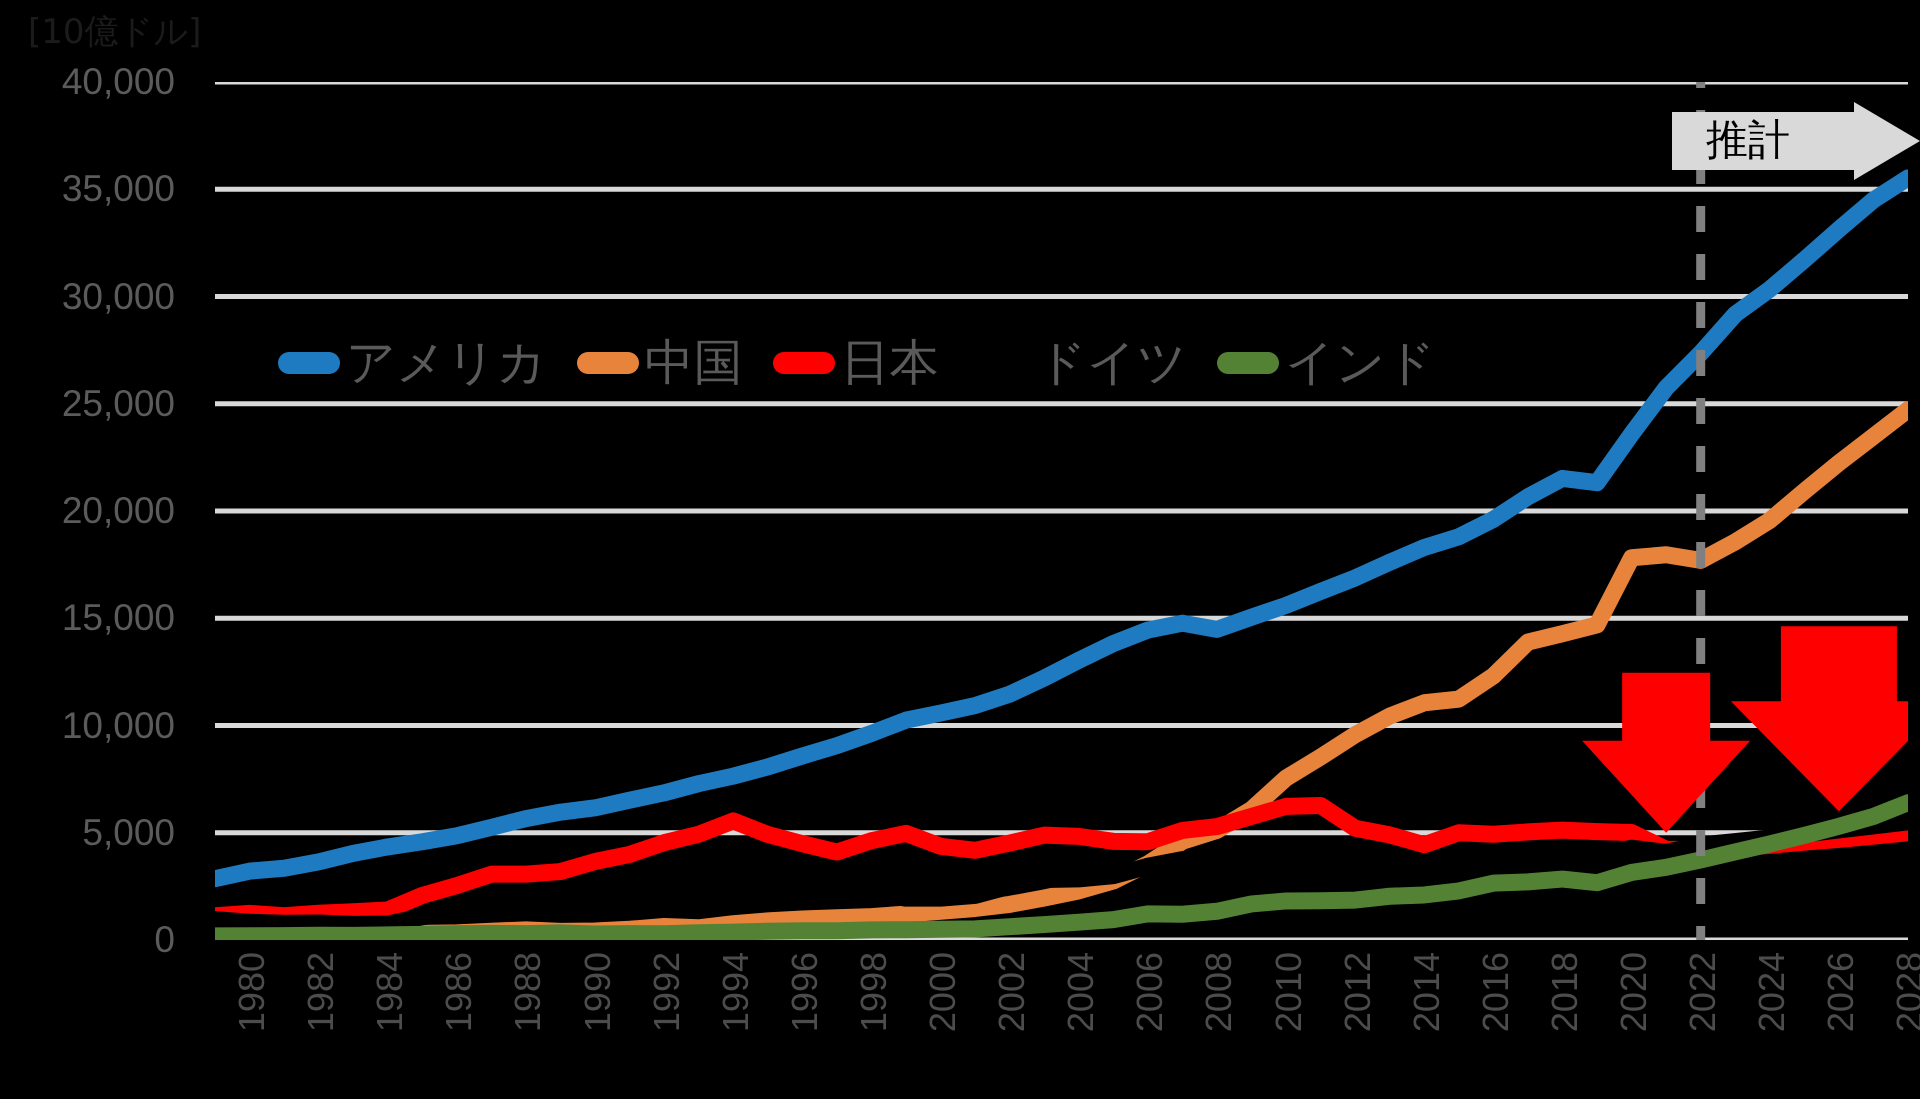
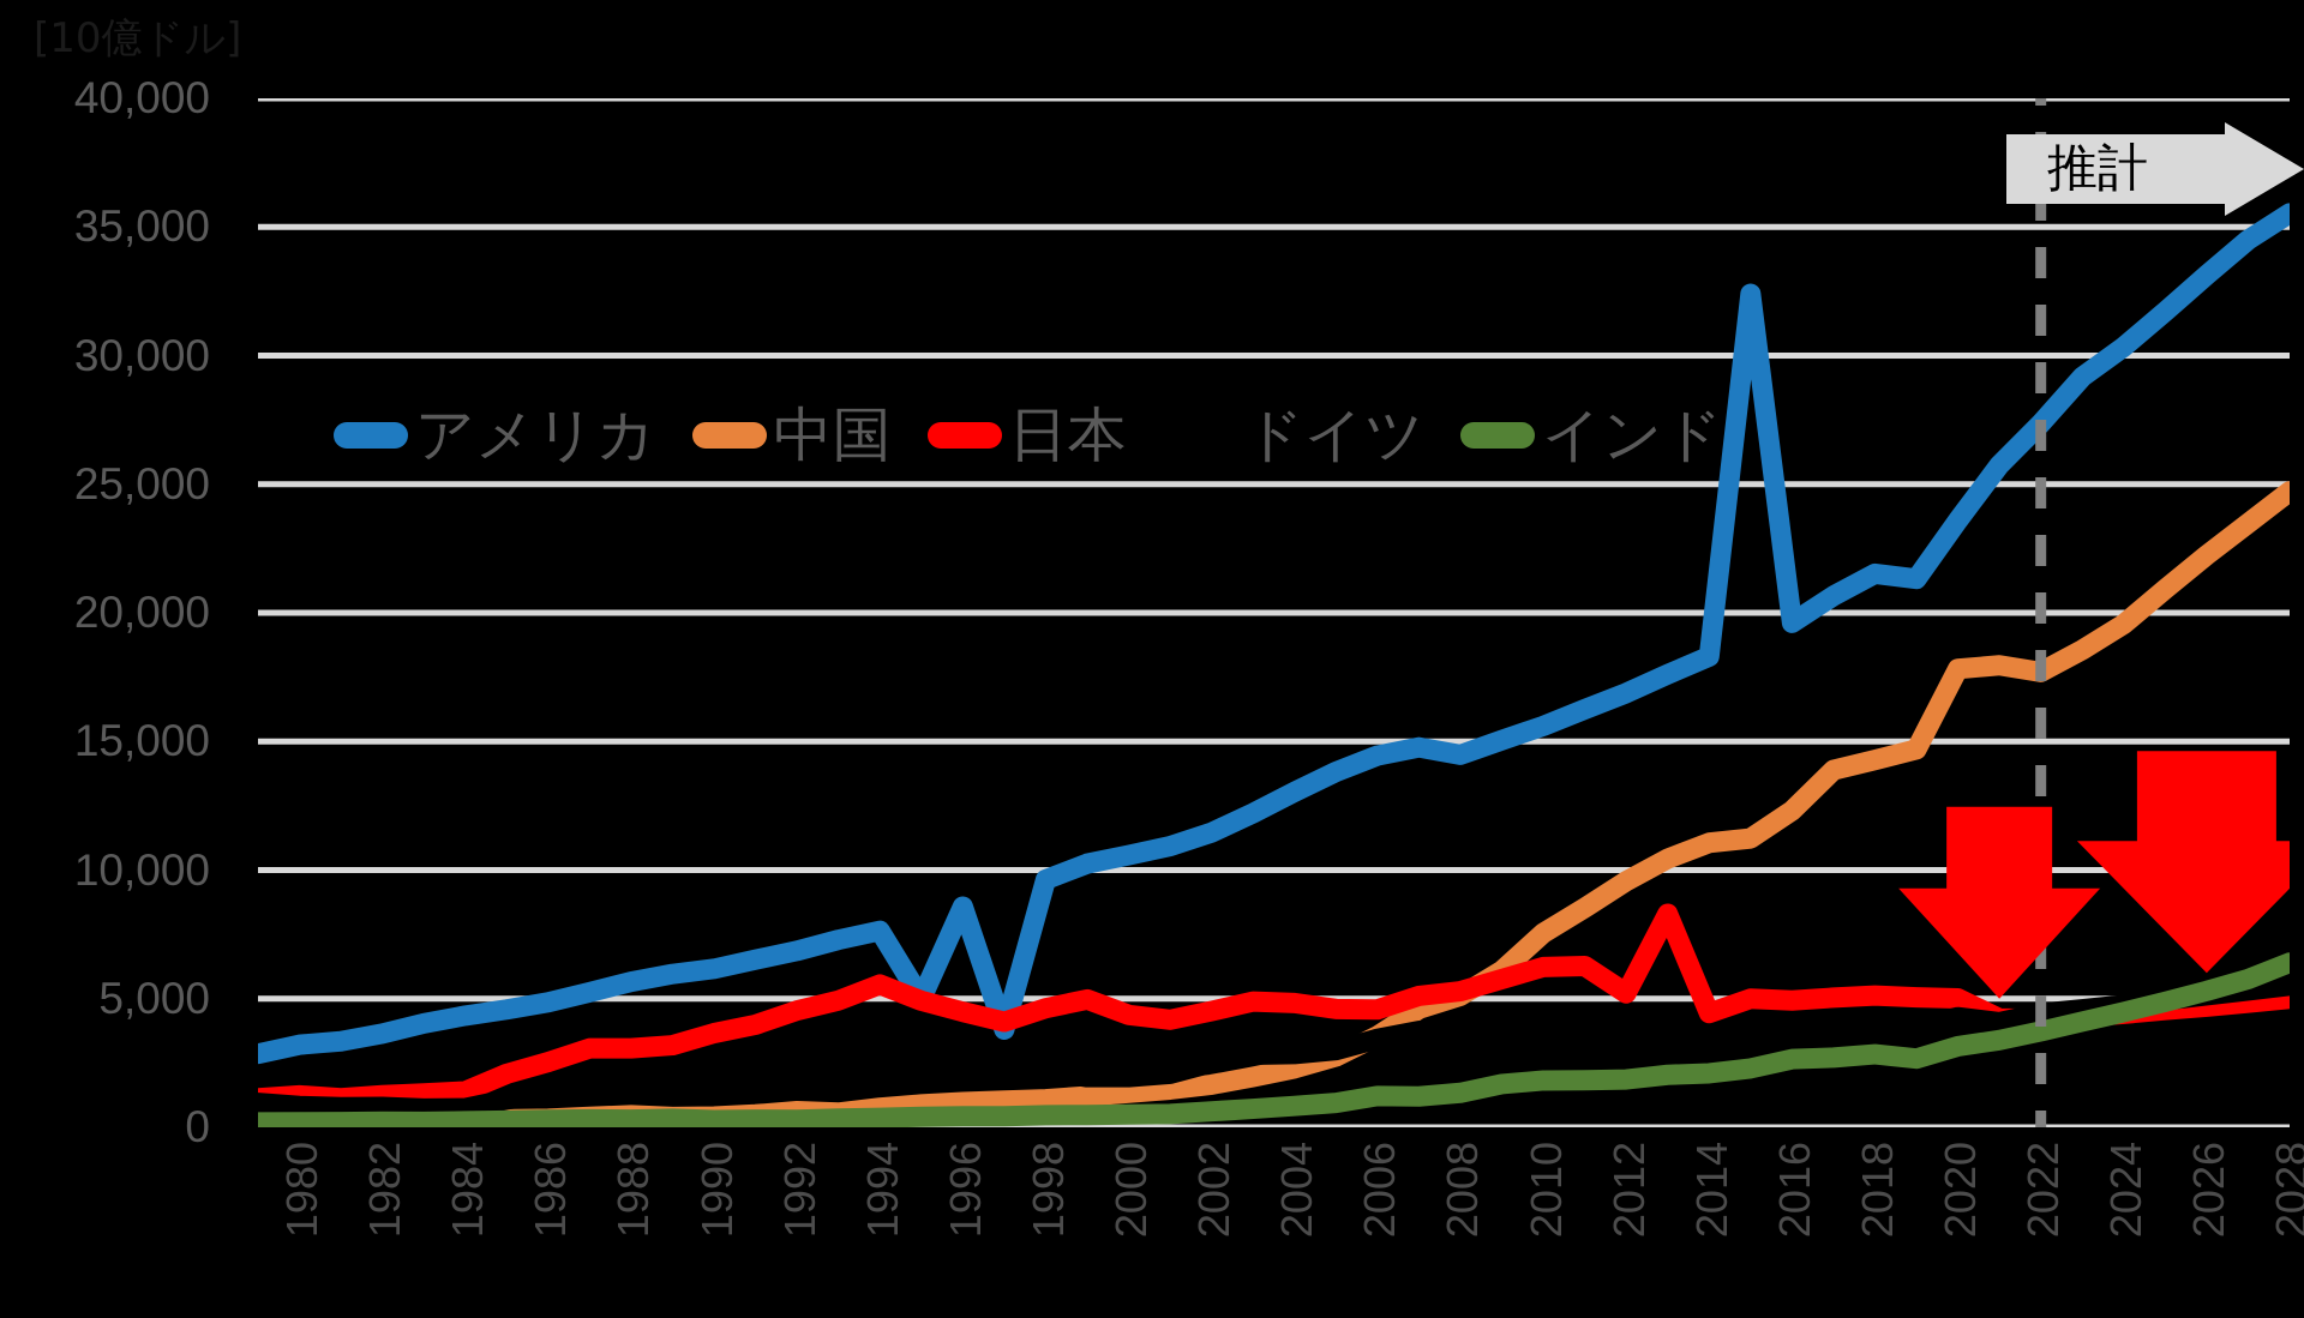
アメリカ/1996: 8100 -> 5000
アメリカ/1998: 9100 -> 3800
日本/2014: 4900 -> 8300
アメリカ/2016: 18800 -> 32400
